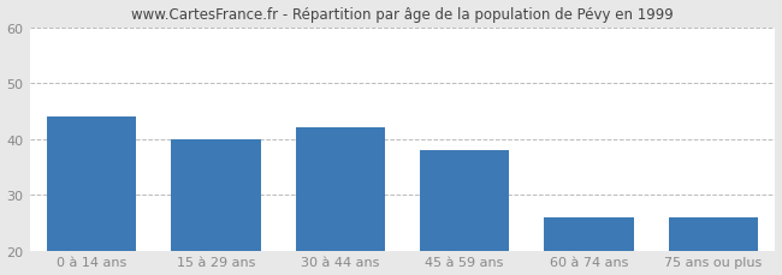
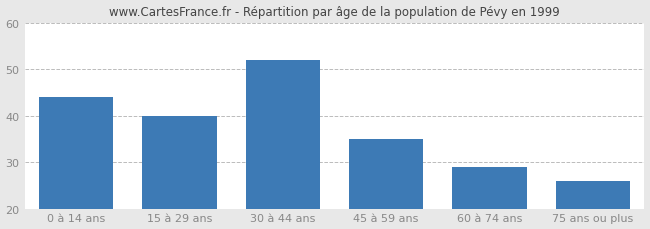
30 à 44 ans: 42 -> 52
45 à 59 ans: 38 -> 35
60 à 74 ans: 26 -> 29
